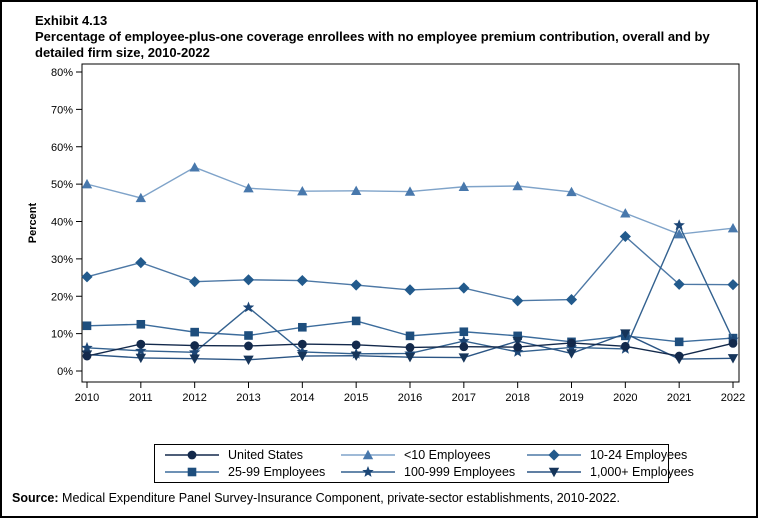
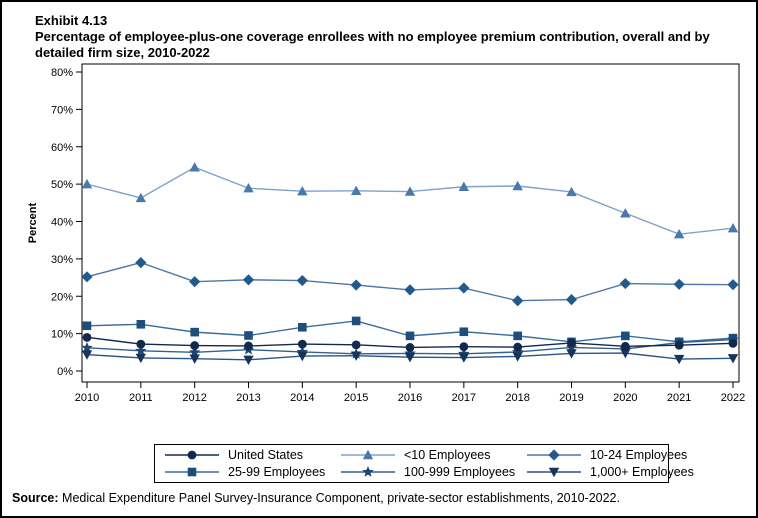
United States/2010: 4% -> 9%
100-999 Employees/2013: 17% -> 6%
100-999 Employees/2017: 8% -> 5%
1,000+ Employees/2018: 8% -> 4%
10-24 Employees/2020: 36% -> 23%
1,000+ Employees/2020: 10% -> 5%
United States/2021: 4% -> 7%
100-999 Employees/2021: 39% -> 8%
